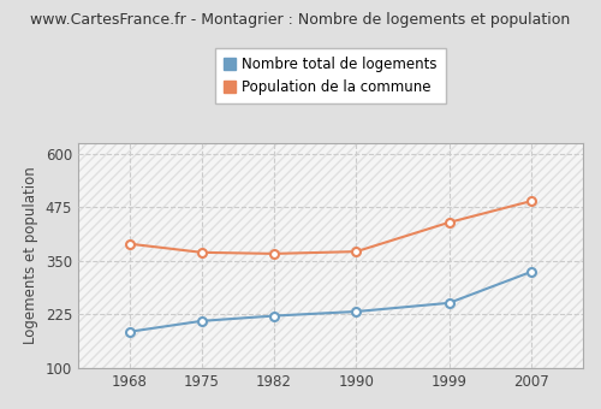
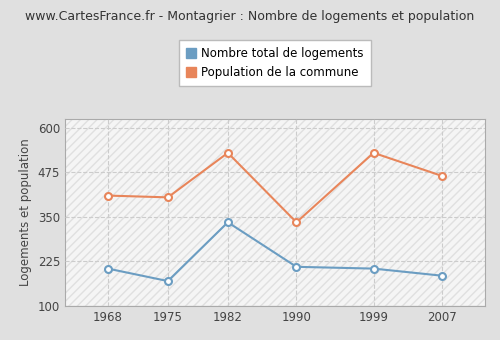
Nombre total de logements/1968: 185 -> 205
Population de la commune/1968: 390 -> 410
Nombre total de logements/1975: 210 -> 170
Population de la commune/1975: 370 -> 405
Nombre total de logements/1982: 222 -> 335
Population de la commune/1982: 367 -> 530
Nombre total de logements/1990: 232 -> 210
Population de la commune/1990: 372 -> 335
Nombre total de logements/1999: 252 -> 205
Population de la commune/1999: 440 -> 530
Nombre total de logements/2007: 325 -> 185
Population de la commune/2007: 490 -> 465
